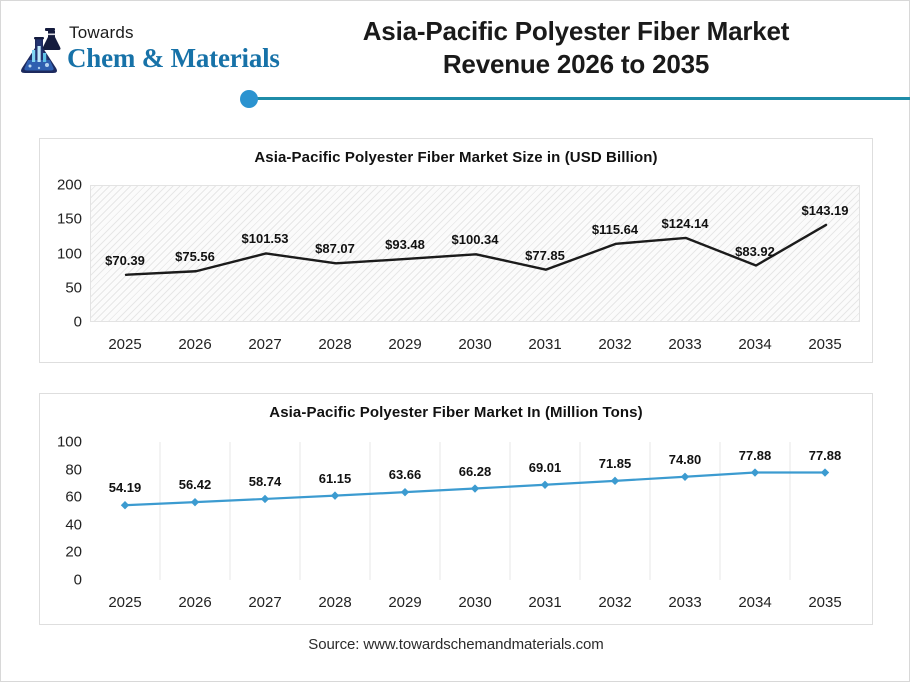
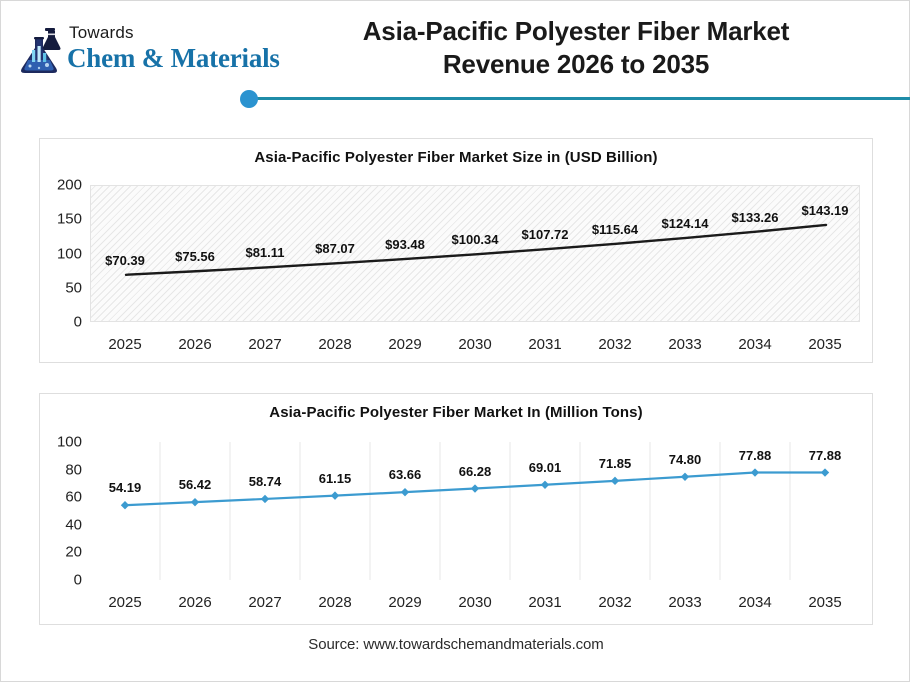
Asia-Pacific Polyester Fiber Market Size in (USD Billion)/2027: $101.53 -> $81.11
Asia-Pacific Polyester Fiber Market Size in (USD Billion)/2031: $77.85 -> $107.72
Asia-Pacific Polyester Fiber Market Size in (USD Billion)/2034: $83.92 -> $133.26
